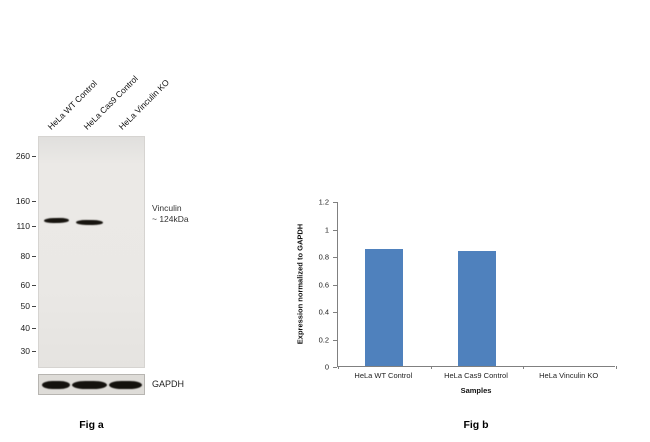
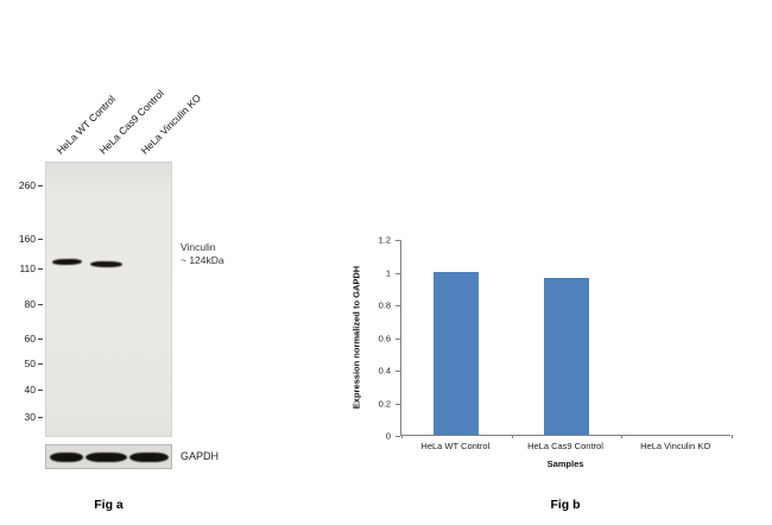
HeLa WT Control: 0.85 -> 1.00
HeLa Cas9 Control: 0.84 -> 0.96
